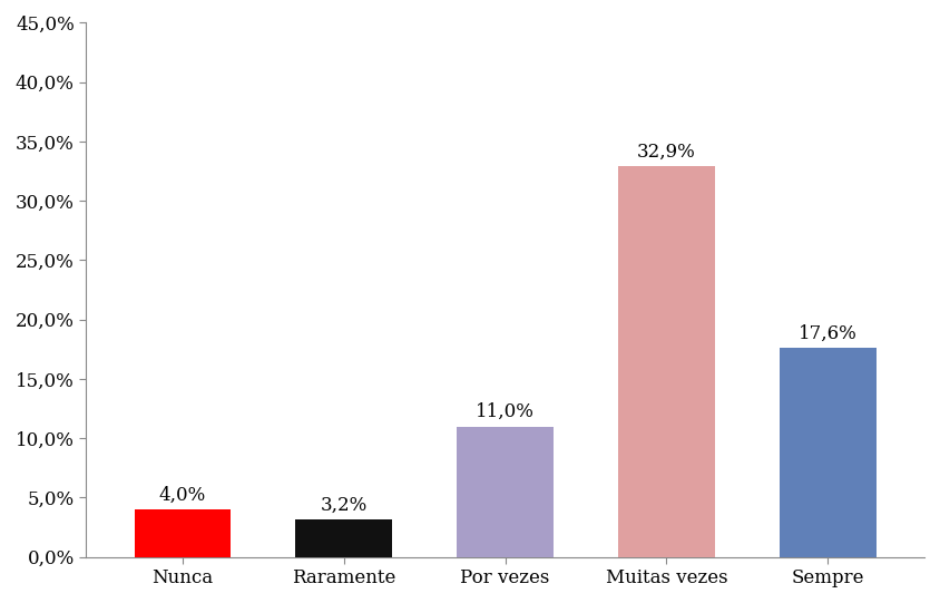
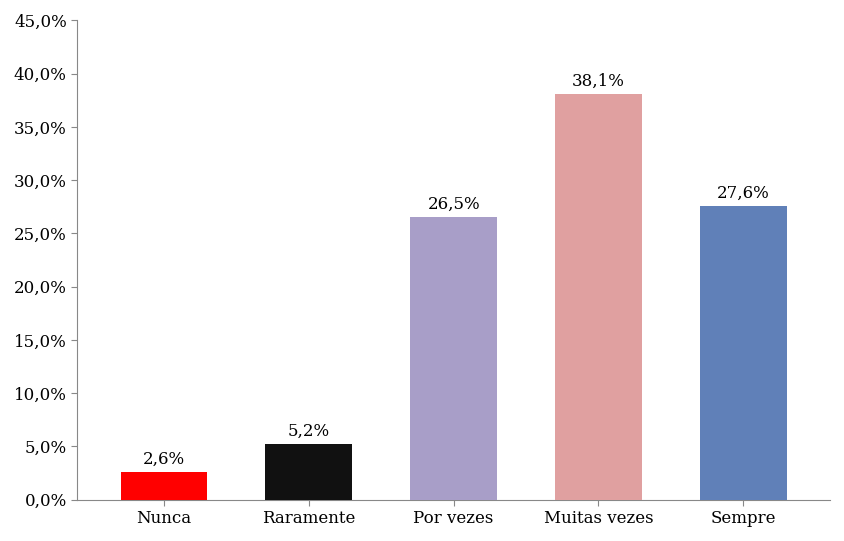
Nunca: 4,0% -> 2,6%
Raramente: 3,2% -> 5,2%
Por vezes: 11,0% -> 26,5%
Muitas vezes: 32,9% -> 38,1%
Sempre: 17,6% -> 27,6%
